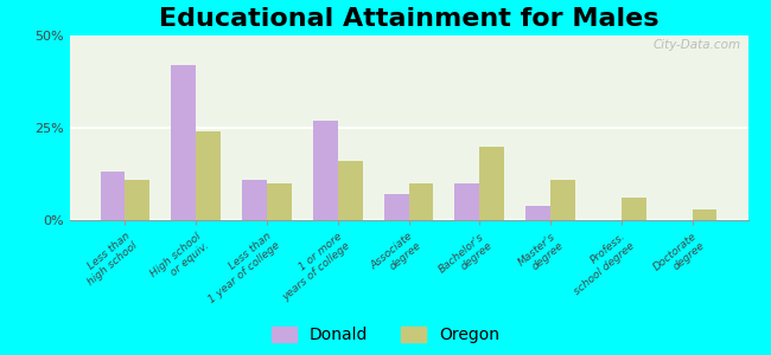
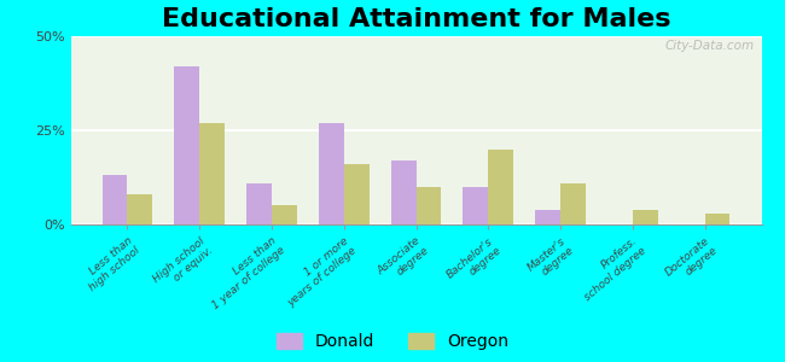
Oregon/Less than high school: 11% -> 8%
Oregon/High school or equiv.: 24% -> 27%
Oregon/Less than 1 year of college: 10% -> 5%
Donald/Associate degree: 7% -> 17%
Oregon/Profess. school degree: 6% -> 4%
